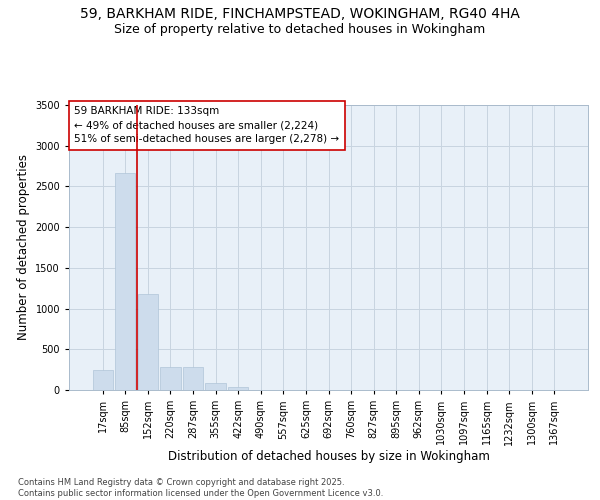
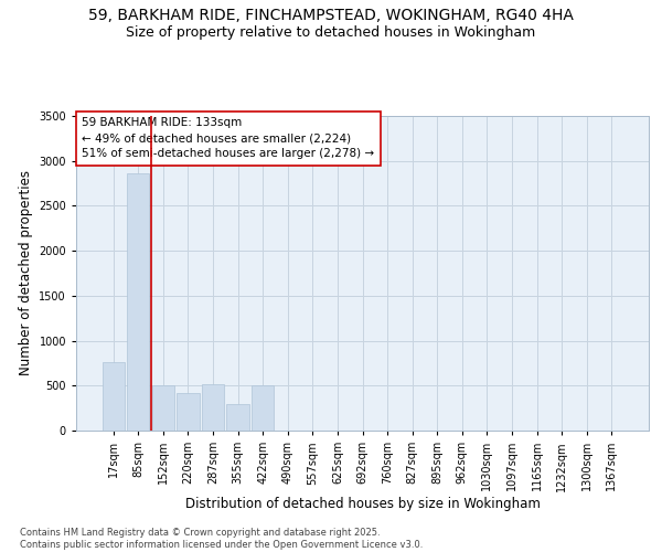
17sqm: 250 -> 760
85sqm: 2670 -> 2860
152sqm: 1180 -> 500
220sqm: 280 -> 420
287sqm: 280 -> 520
355sqm: 90 -> 300
422sqm: 40 -> 500
